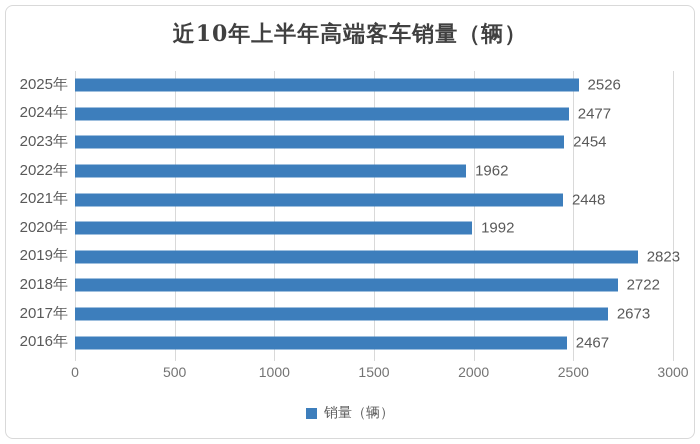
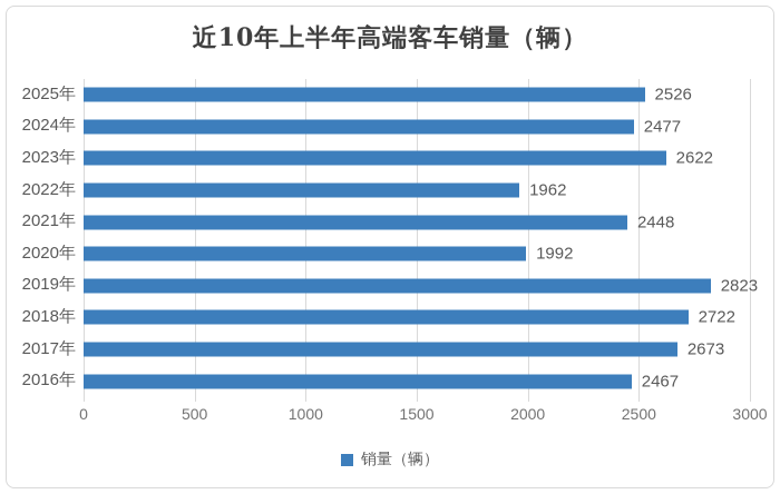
2023年: 2454 -> 2622
